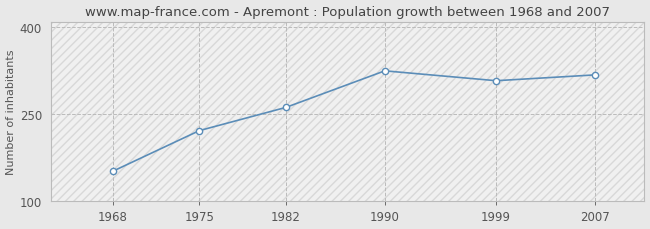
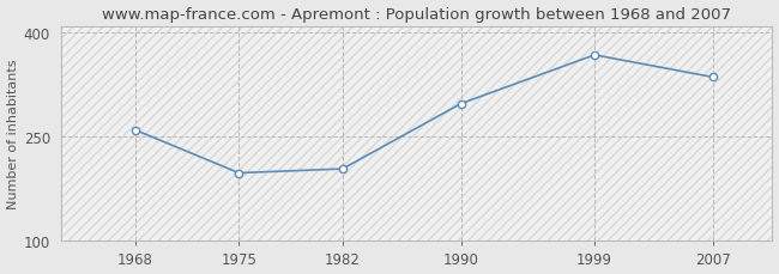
1968: 152 -> 260
1975: 222 -> 198
1982: 262 -> 204
1990: 325 -> 298
1999: 308 -> 368
2007: 318 -> 336
